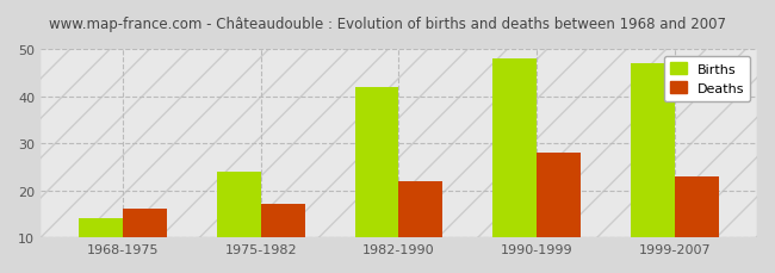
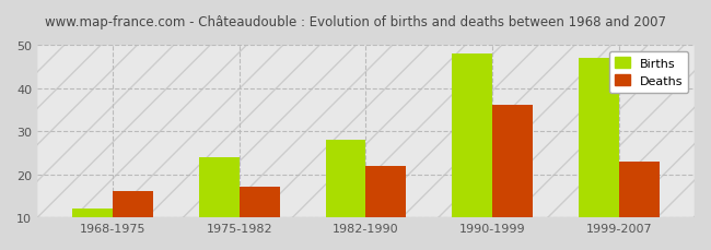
Births/1968-1975: 14 -> 12
Births/1982-1990: 42 -> 28
Deaths/1990-1999: 28 -> 36
